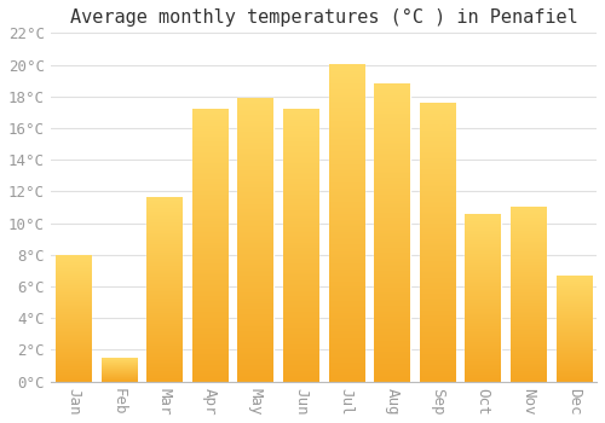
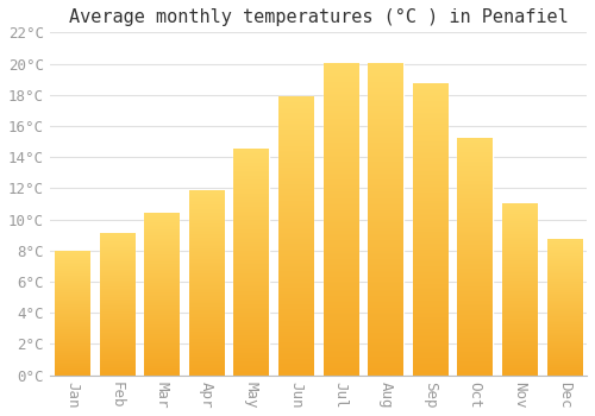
Feb: 1.5°C -> 9.1°C
Mar: 11.6°C -> 10.4°C
Apr: 17.2°C -> 11.9°C
May: 17.9°C -> 14.5°C
Jun: 17.2°C -> 17.9°C
Aug: 18.8°C -> 20.0°C
Sep: 17.6°C -> 18.7°C
Oct: 10.6°C -> 15.2°C
Dec: 6.7°C -> 8.7°C
